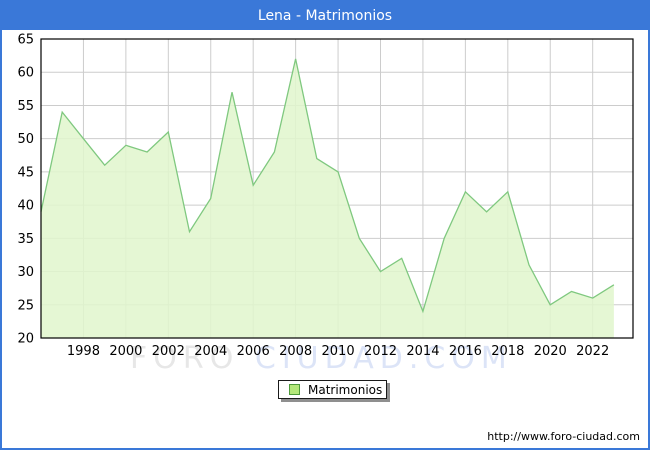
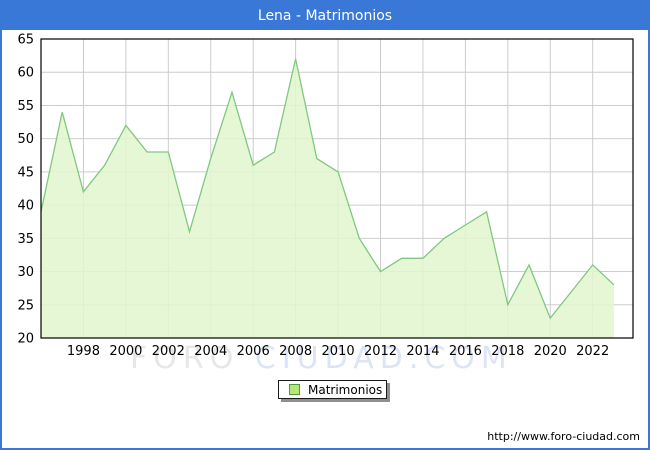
1998: 50 -> 42
2000: 49 -> 52
2002: 51 -> 48
2004: 41 -> 47
2006: 43 -> 46
2014: 24 -> 32
2016: 42 -> 37
2018: 42 -> 25
2020: 25 -> 23
2022: 26 -> 31
